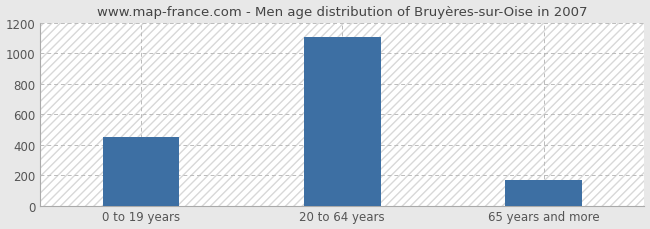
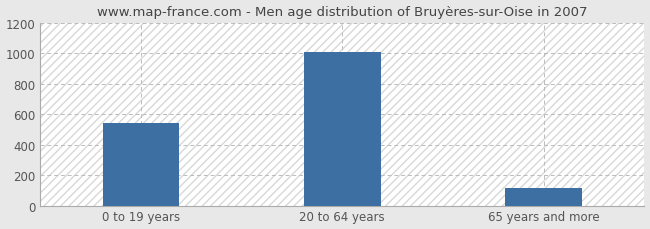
0 to 19 years: 450 -> 540
20 to 64 years: 1110 -> 1010
65 years and more: 170 -> 120
